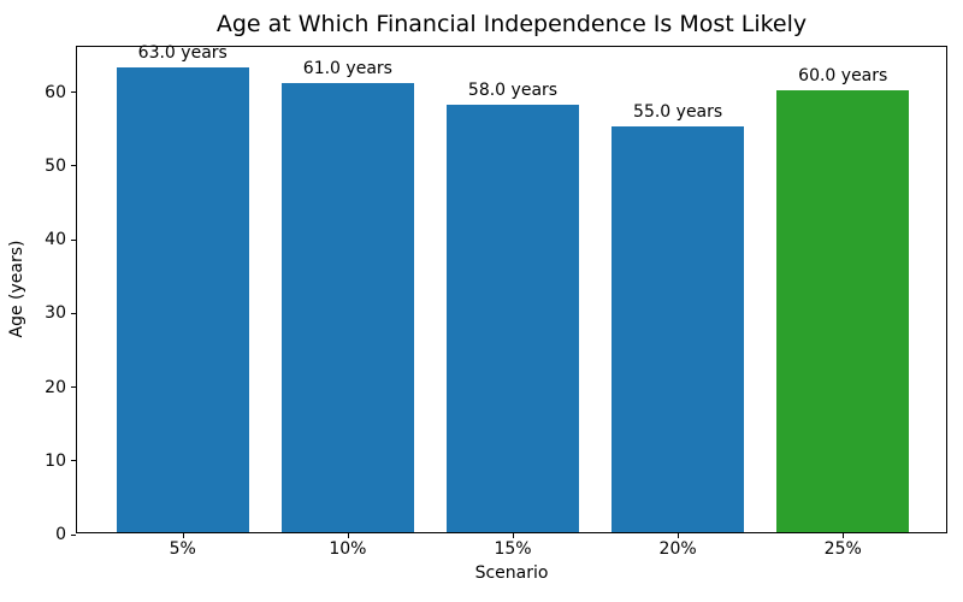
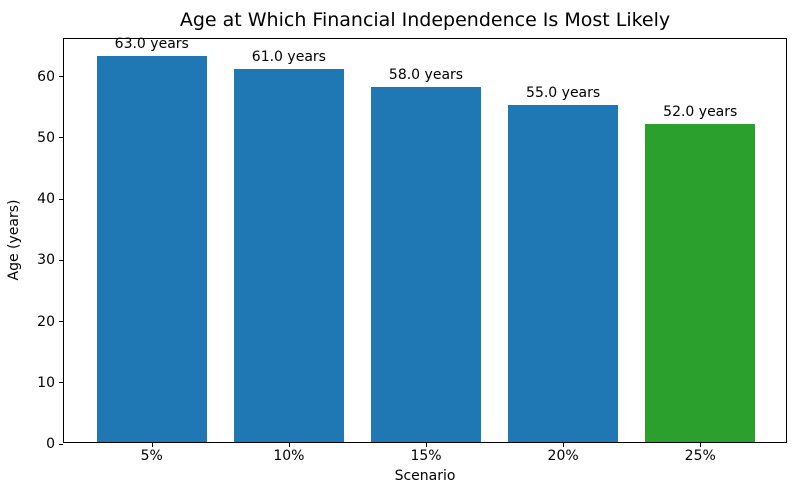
25%: 60.0 -> 52.0
